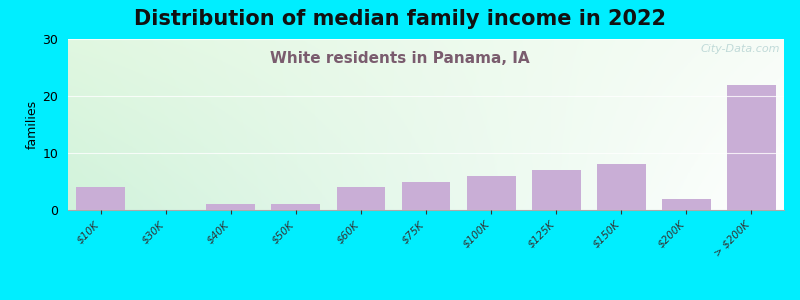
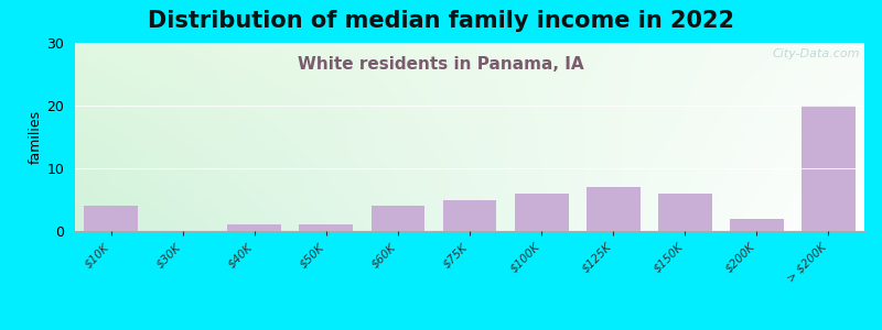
$150K: 8 -> 6
> $200K: 22 -> 20
